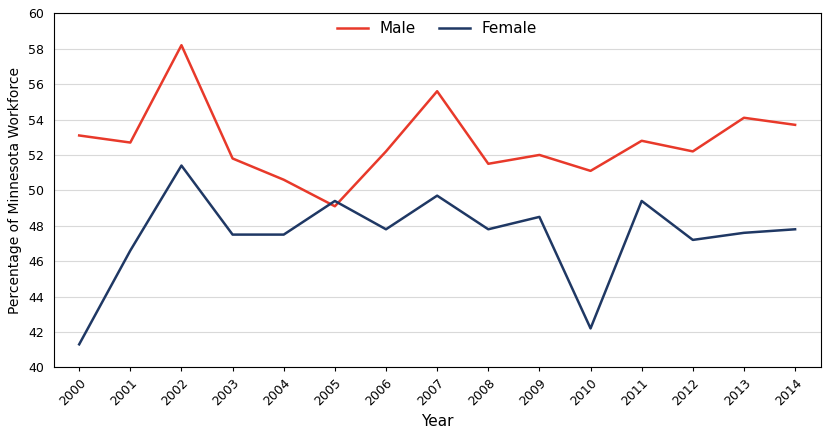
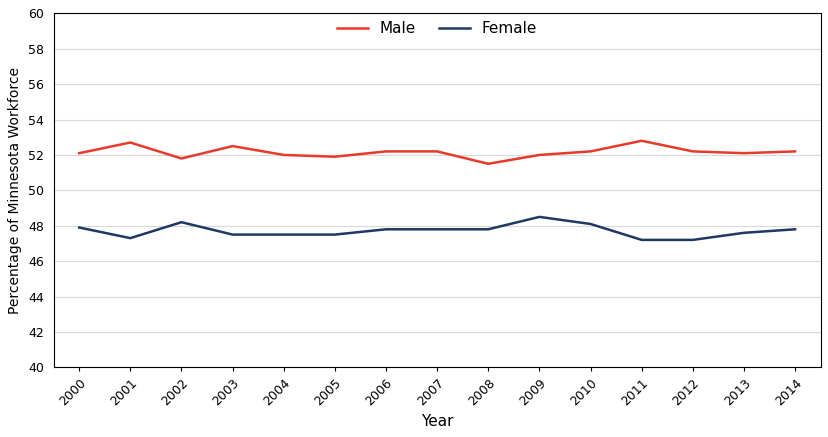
Male/2000: 53.1 -> 52.1
Female/2000: 41.3 -> 47.9
Female/2001: 46.6 -> 47.3
Male/2002: 58.2 -> 51.8
Female/2002: 51.4 -> 48.2
Male/2003: 51.8 -> 52.5
Male/2004: 50.6 -> 52.0
Male/2005: 49.1 -> 51.9
Female/2005: 49.4 -> 47.5
Male/2007: 55.6 -> 52.2
Female/2007: 49.7 -> 47.8
Male/2010: 51.1 -> 52.2
Female/2010: 42.2 -> 48.1
Female/2011: 49.4 -> 47.2
Male/2013: 54.1 -> 52.1
Male/2014: 53.7 -> 52.2
